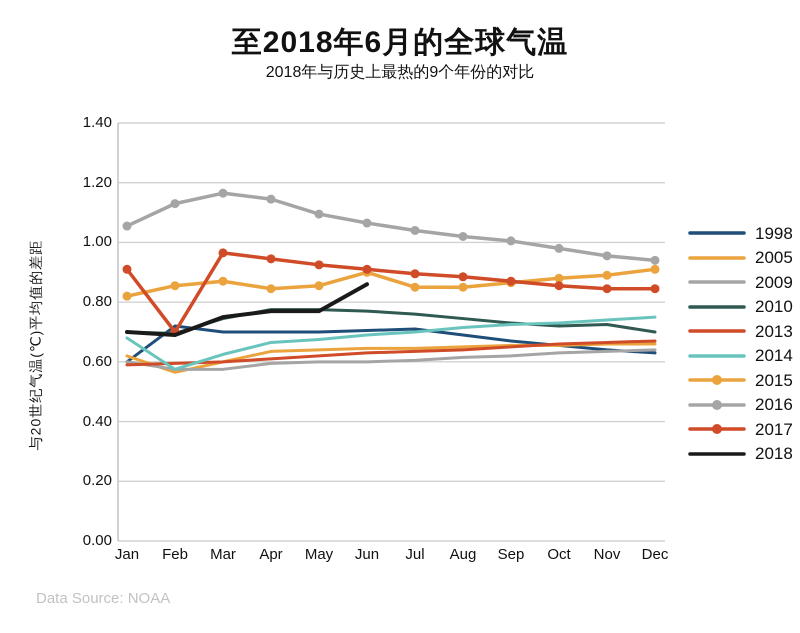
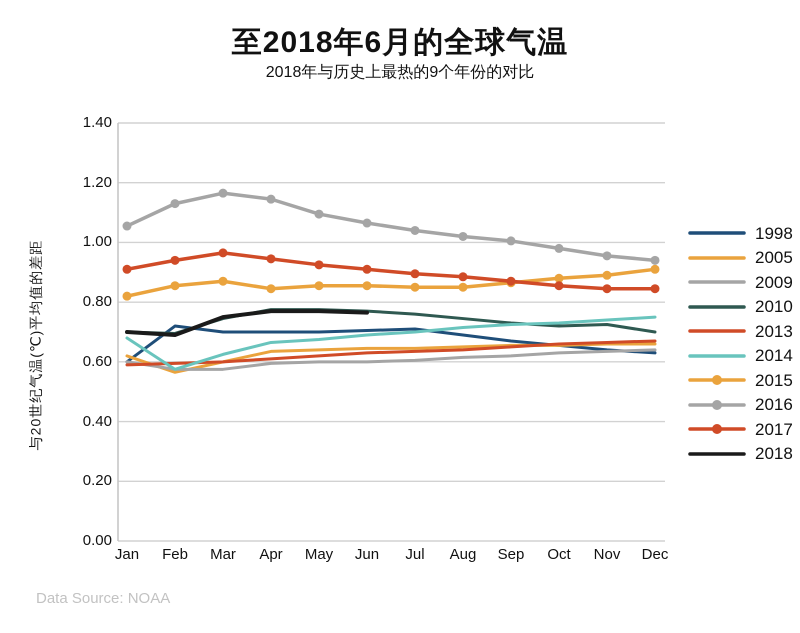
2017/Feb: 0.70 -> 0.94
2015/Jun: 0.90 -> 0.85
2018/Jun: 0.86 -> 0.77
